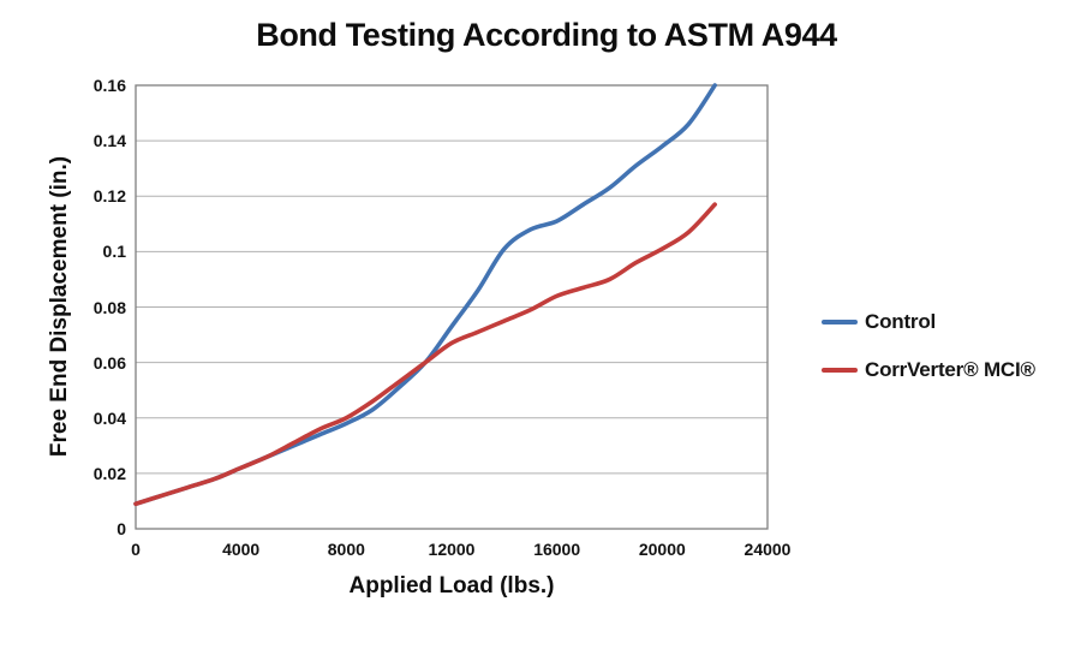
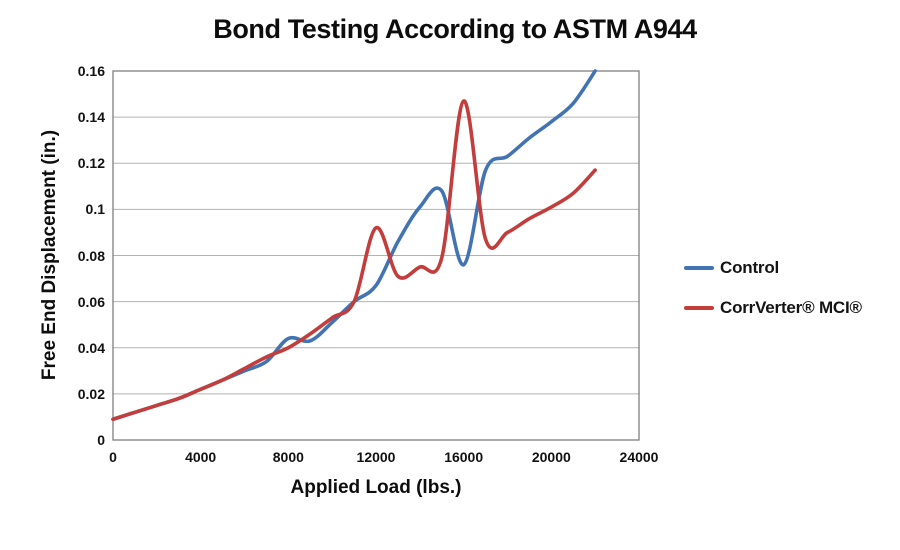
Control/8000: 0.038 -> 0.044
Control/12000: 0.073 -> 0.067
CorrVerter® MCI®/12000: 0.067 -> 0.092
Control/16000: 0.111 -> 0.076
CorrVerter® MCI®/16000: 0.084 -> 0.147
